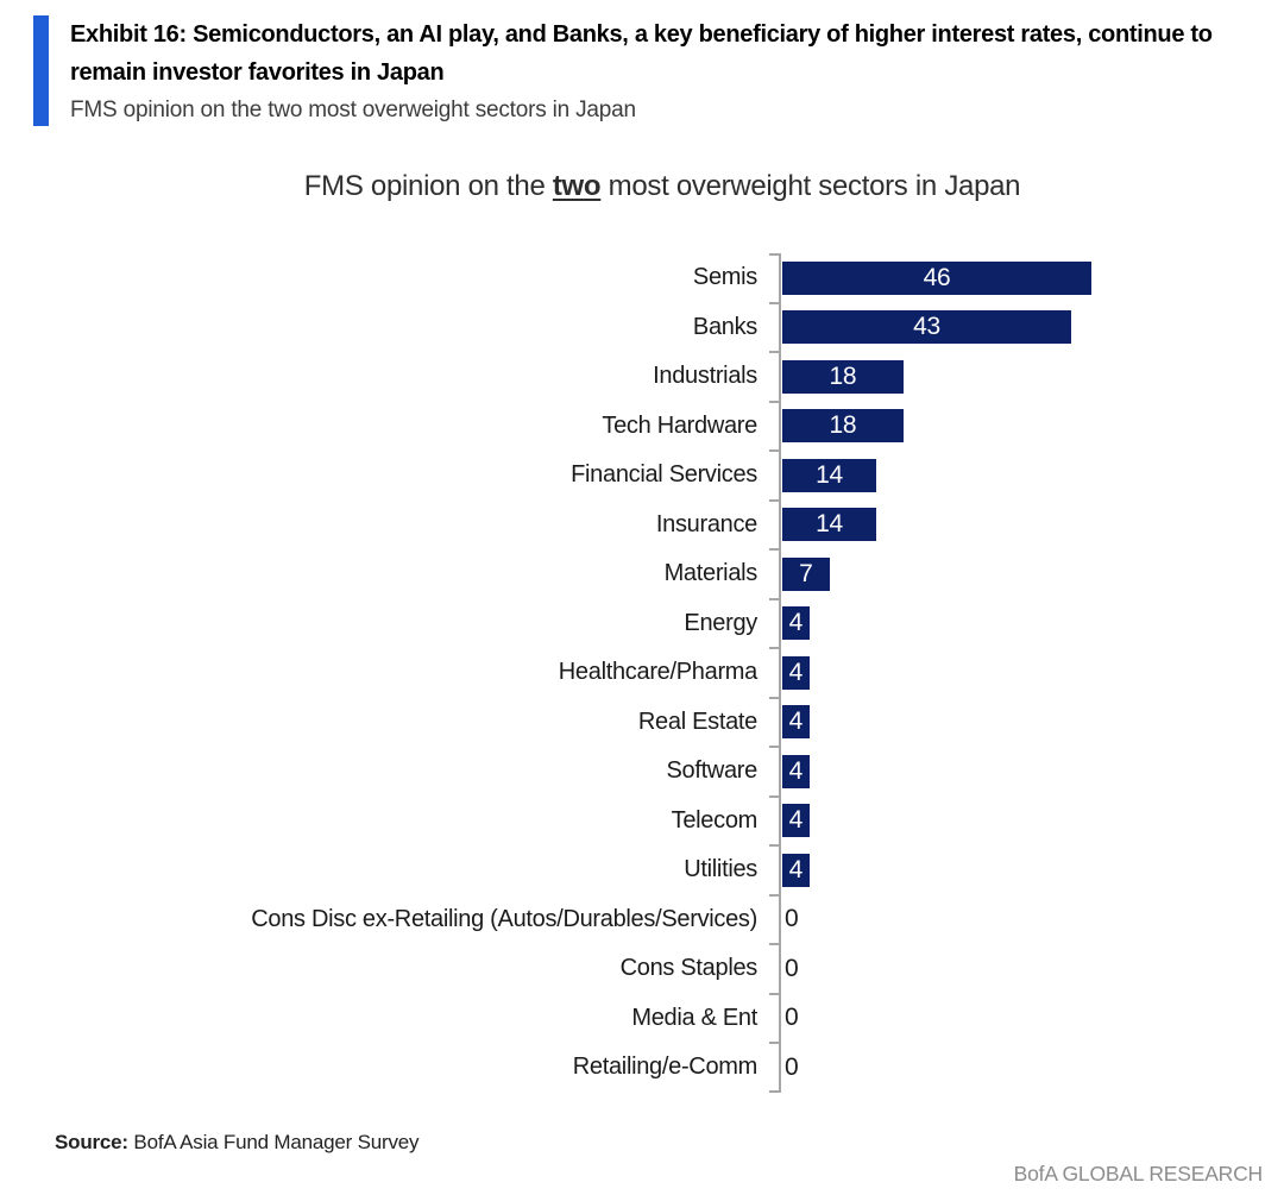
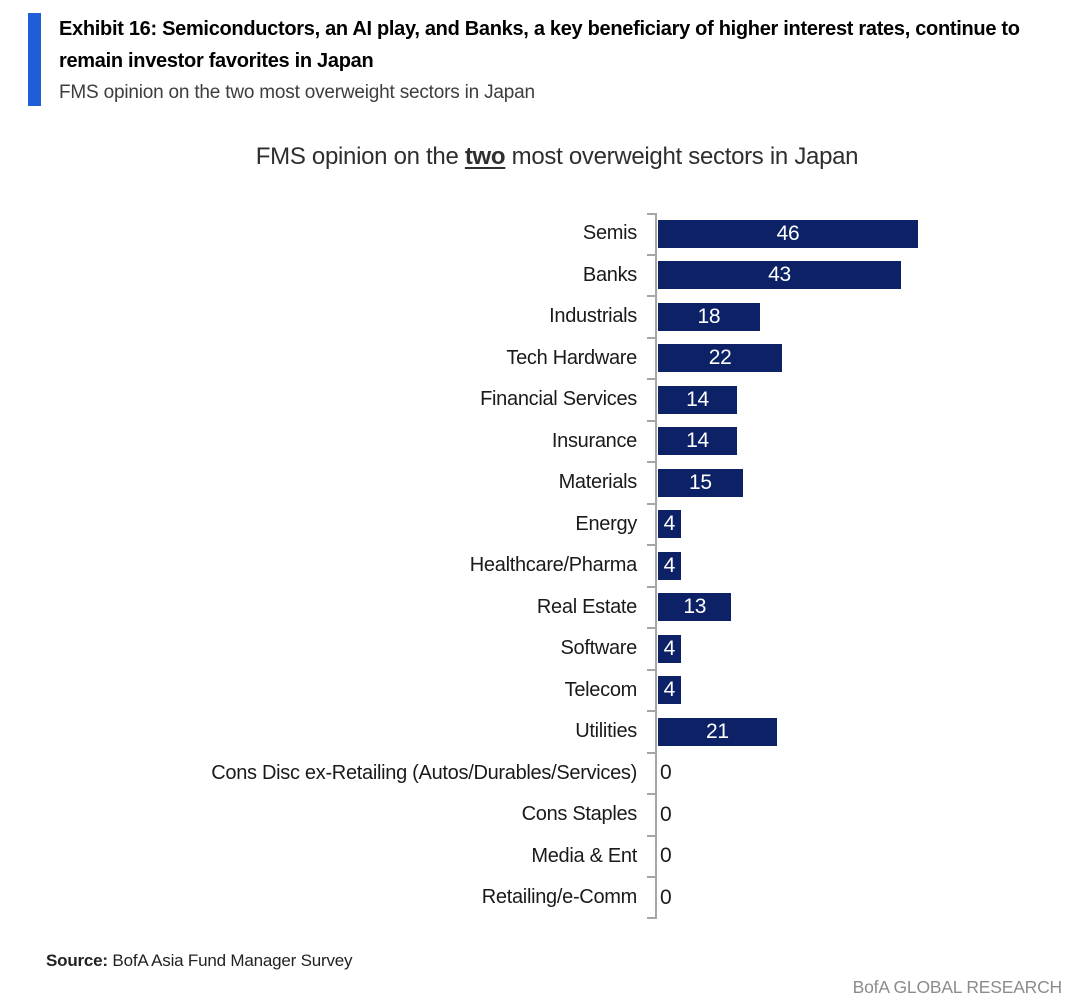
Tech Hardware: 18 -> 22
Materials: 7 -> 15
Real Estate: 4 -> 13
Utilities: 4 -> 21
